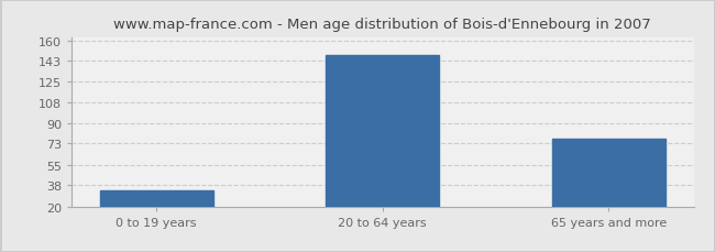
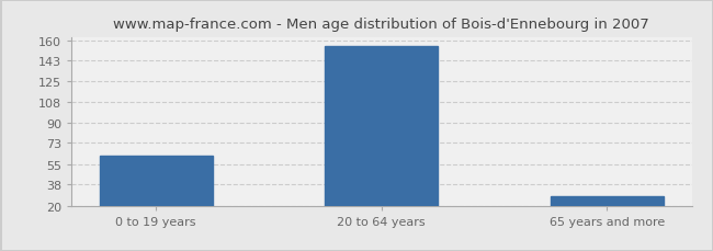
0 to 19 years: 34 -> 62
20 to 64 years: 148 -> 155
65 years and more: 77 -> 28
